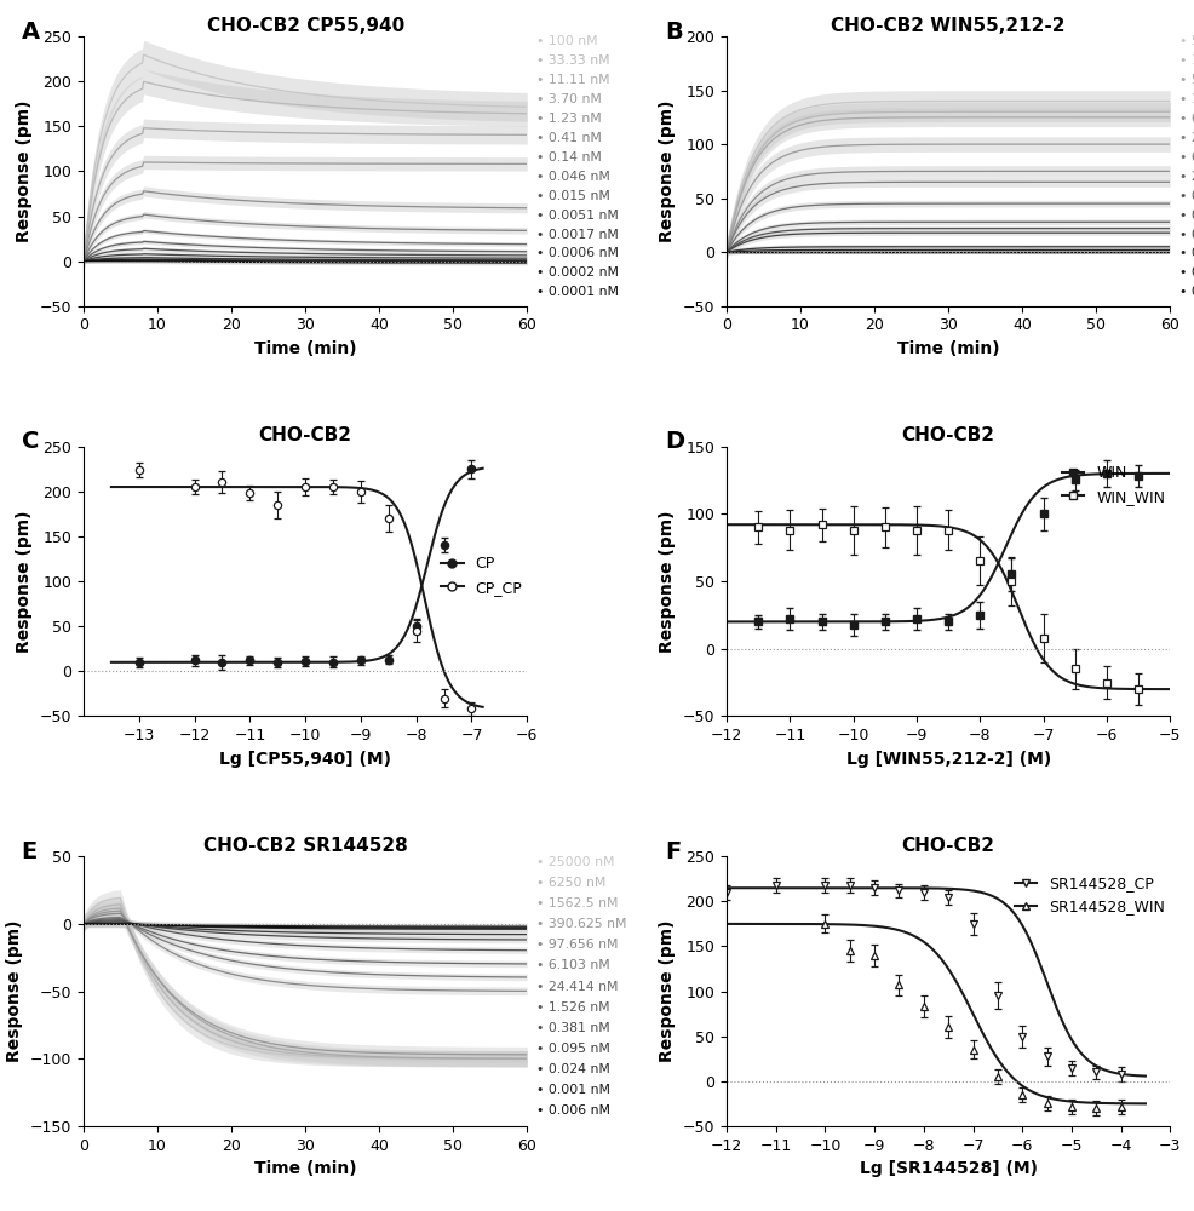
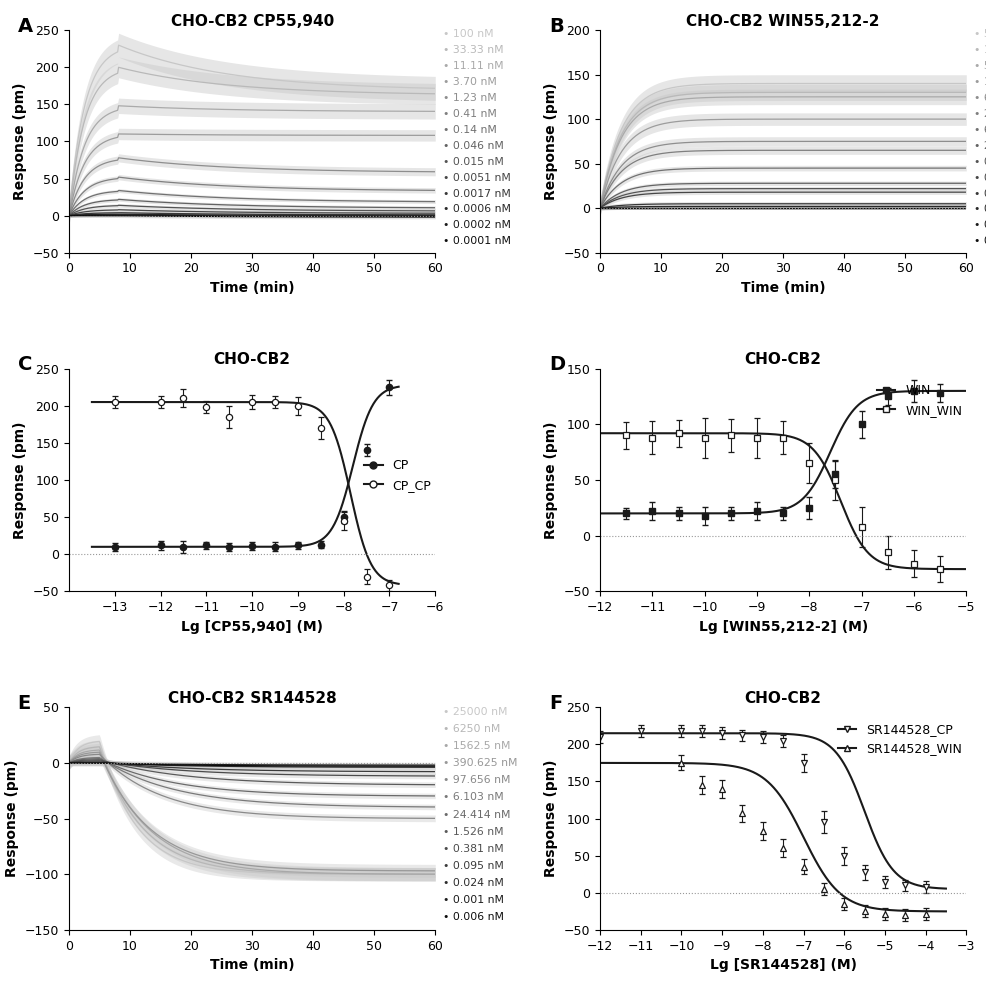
CP_CP/−13: 224 -> 205
